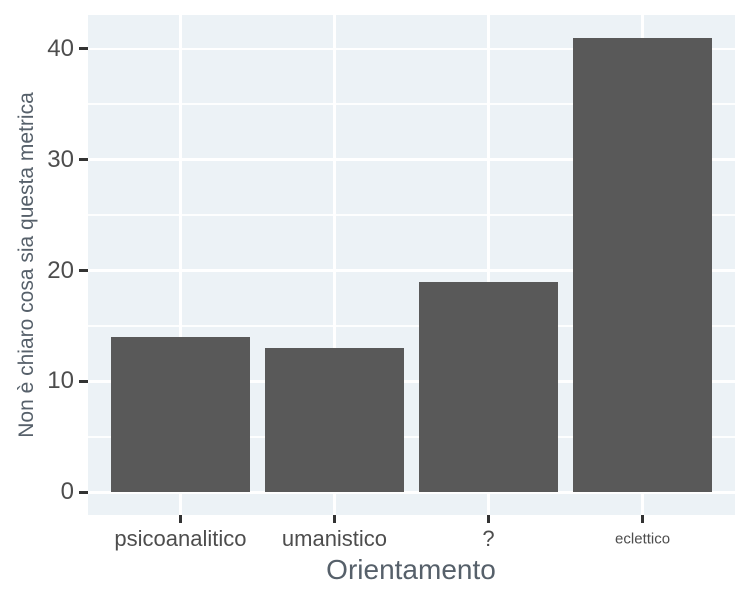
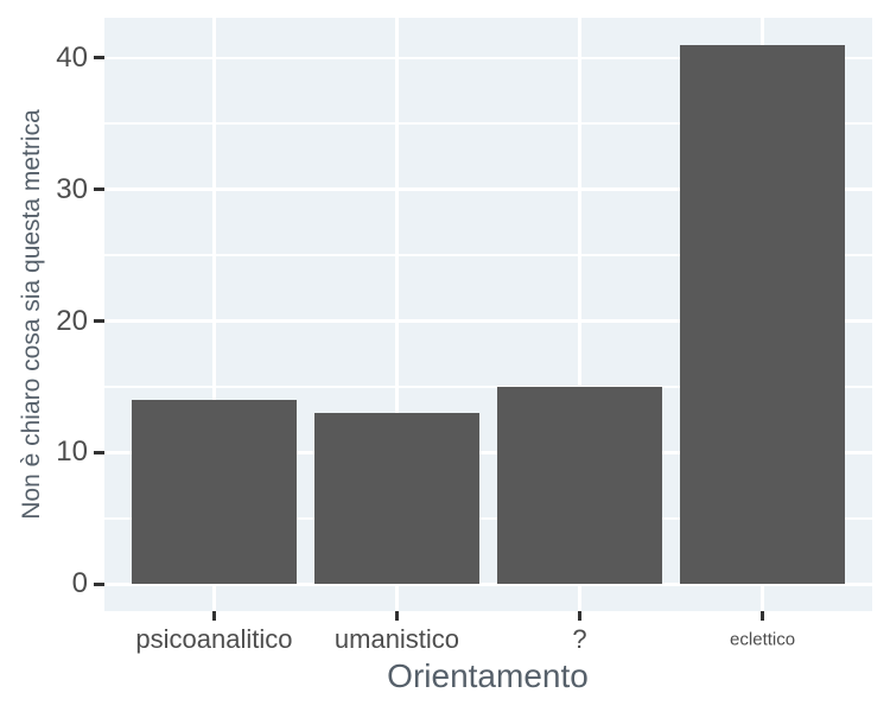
?: 19 -> 15
